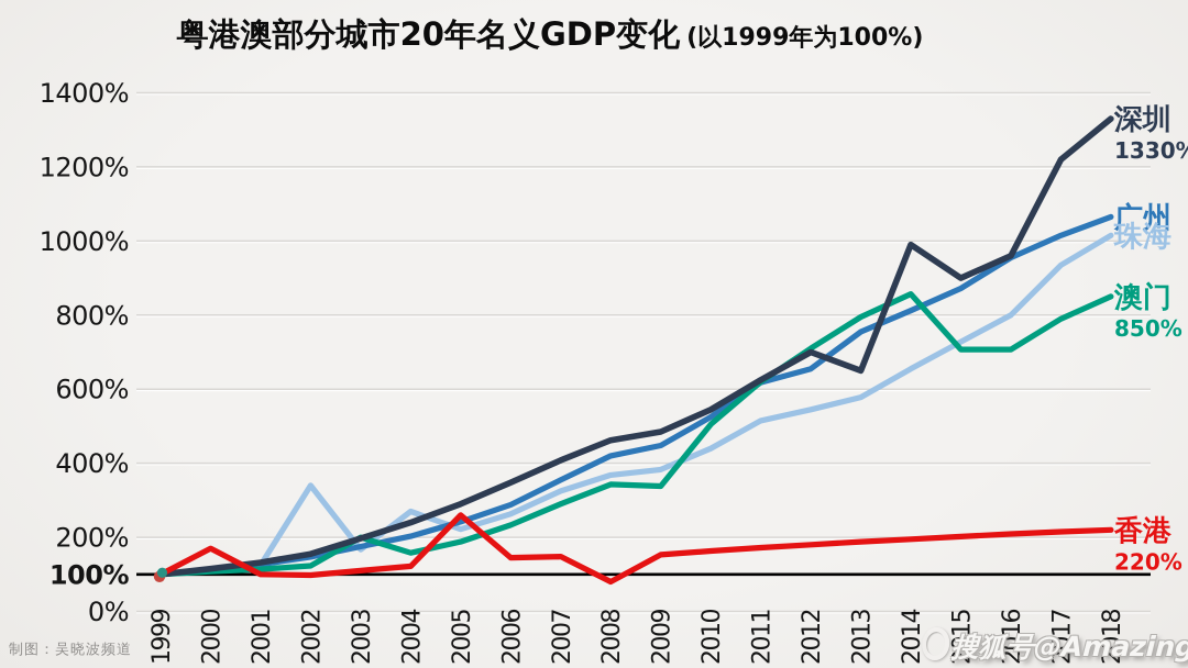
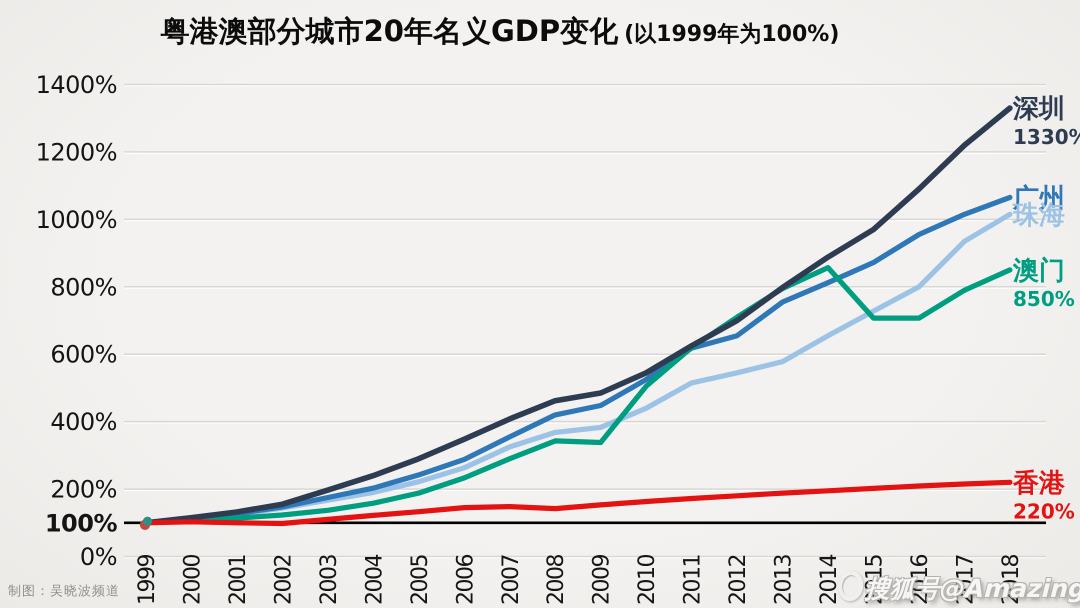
香港/2000: 170% -> 100%
珠海/2002: 340% -> 140%
澳门/2003: 200% -> 140%
珠海/2004: 270% -> 190%
香港/2005: 260% -> 130%
香港/2008: 80% -> 140%
深圳/2013: 650% -> 800%
深圳/2014: 990% -> 890%
深圳/2015: 900% -> 970%
深圳/2016: 960% -> 1090%
